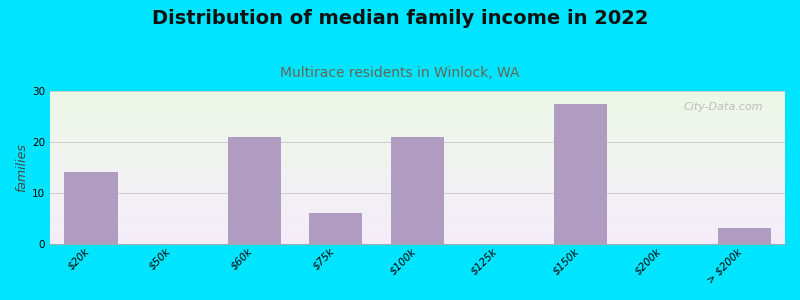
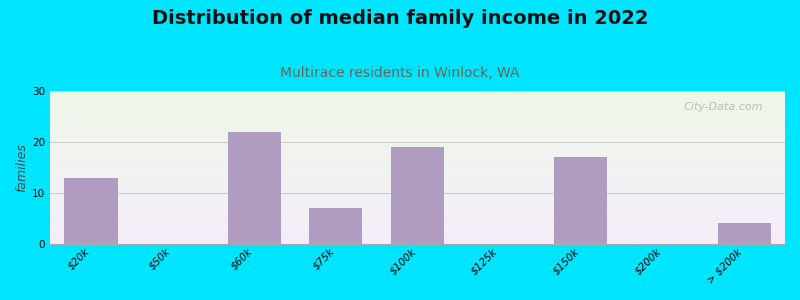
$20k: 14.0 -> 13.0
$60k: 21.0 -> 22.0
$75k: 6.0 -> 7.0
$100k: 21.0 -> 19.0
$150k: 27.5 -> 17.0
> $200k: 3.0 -> 4.0
